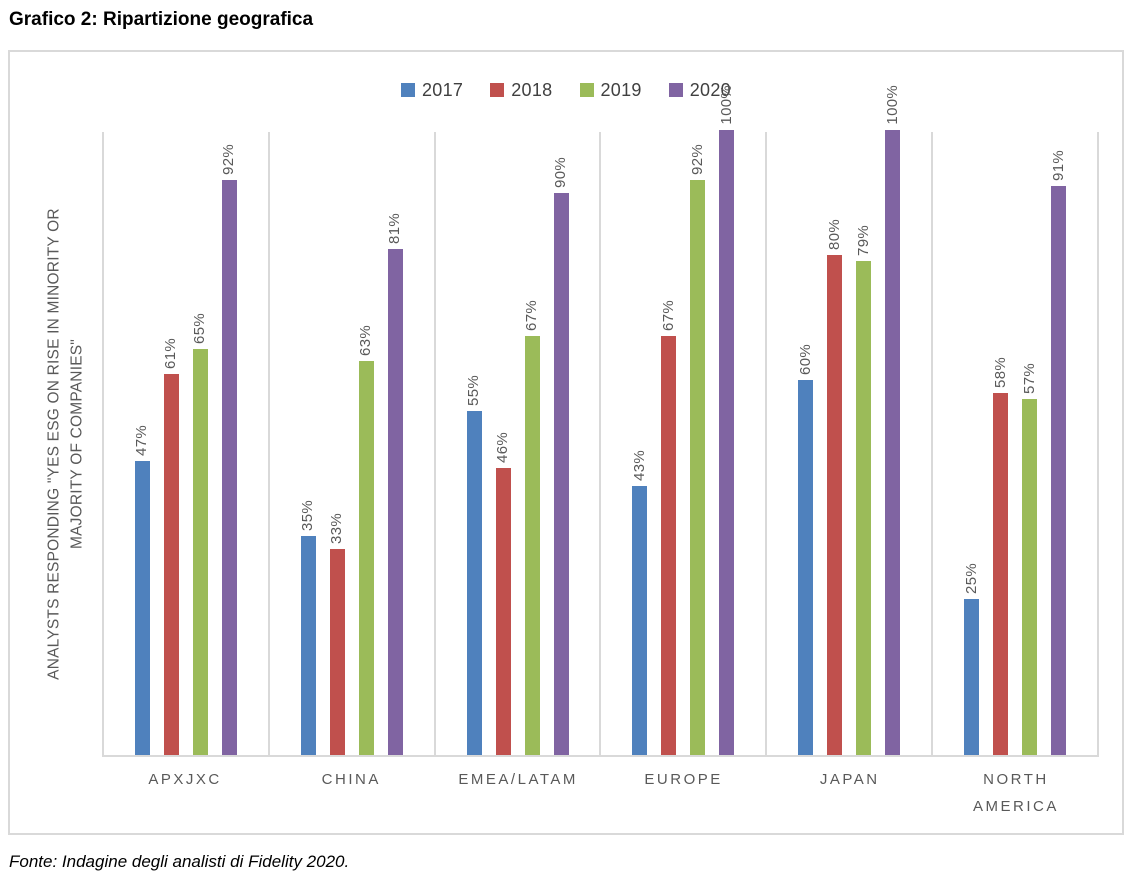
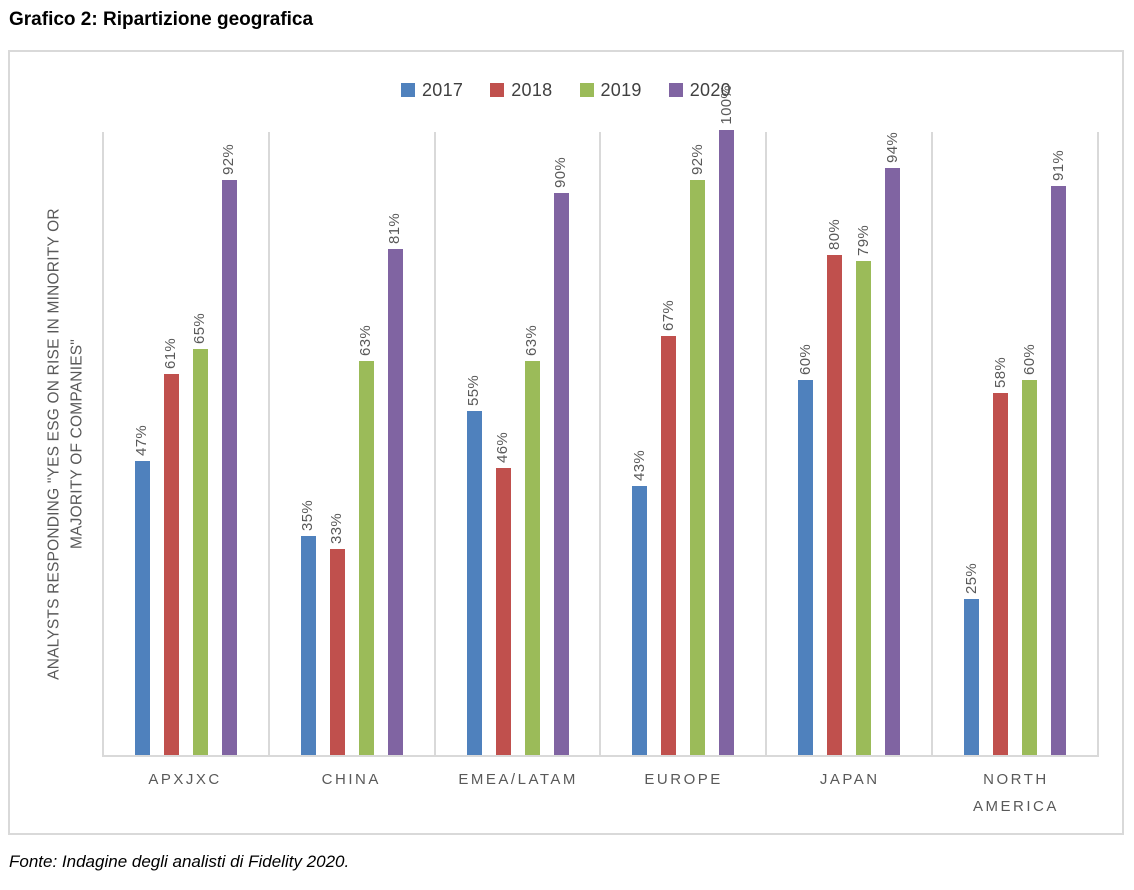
2019/EMEA/LATAM: 67% -> 63%
2020/JAPAN: 100% -> 94%
2019/NORTH AMERICA: 57% -> 60%
